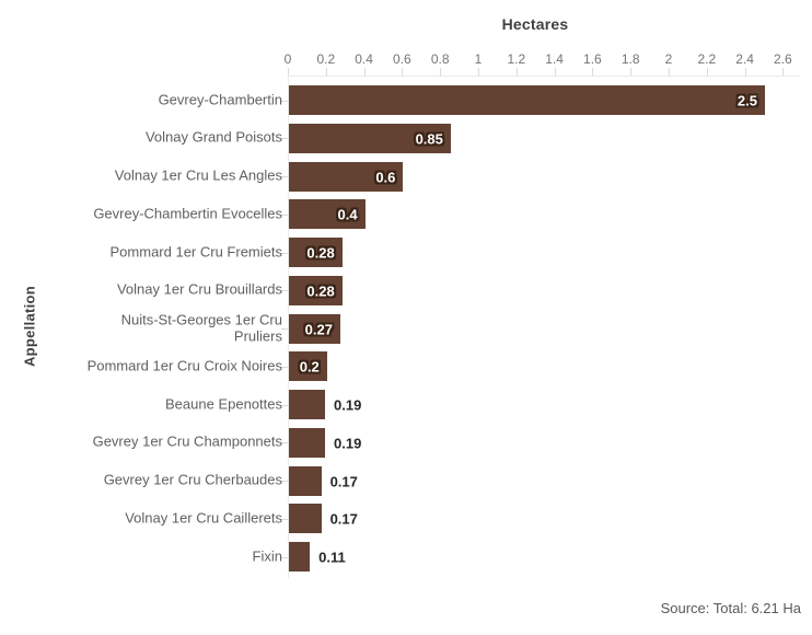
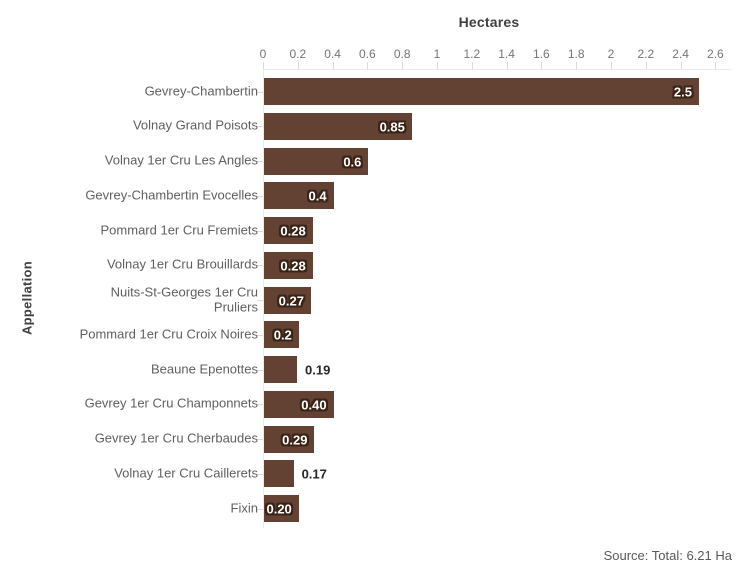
Gevrey 1er Cru Champonnets: 0.19 -> 0.40
Gevrey 1er Cru Cherbaudes: 0.17 -> 0.29
Fixin: 0.11 -> 0.20
